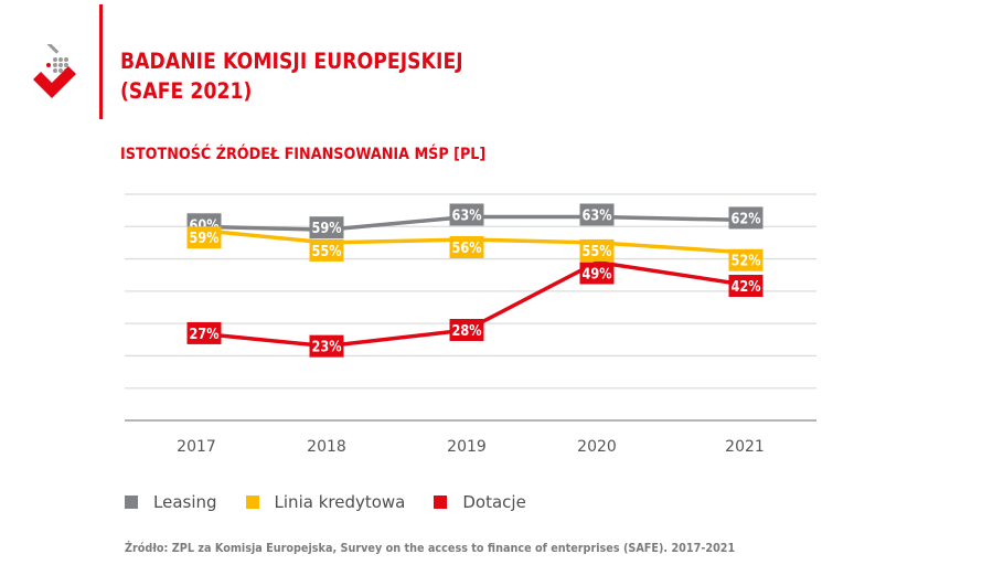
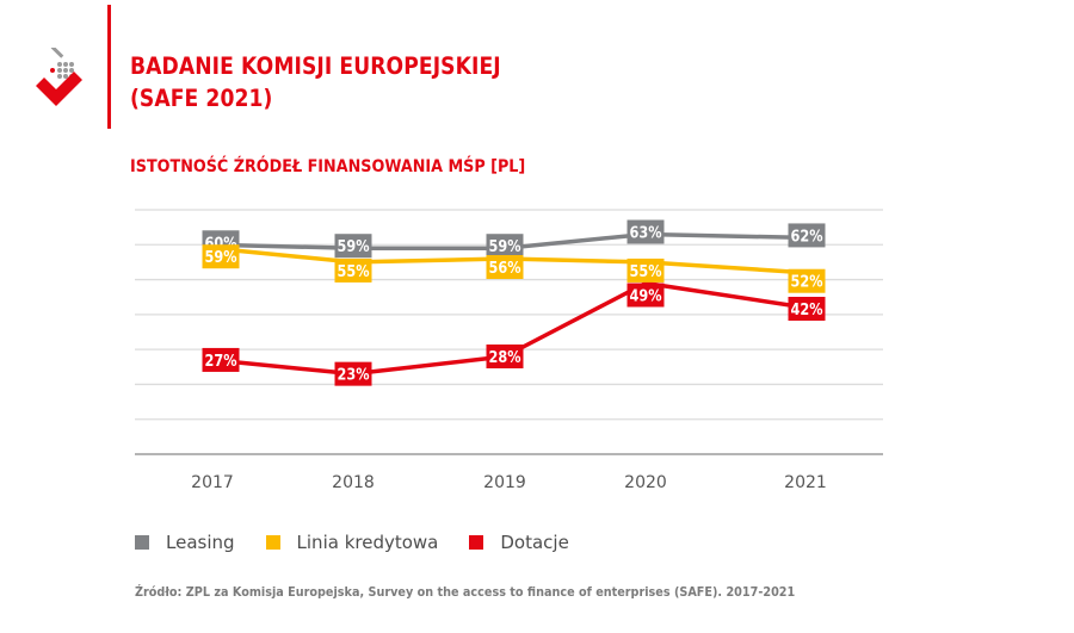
Leasing/2019: 63% -> 59%
